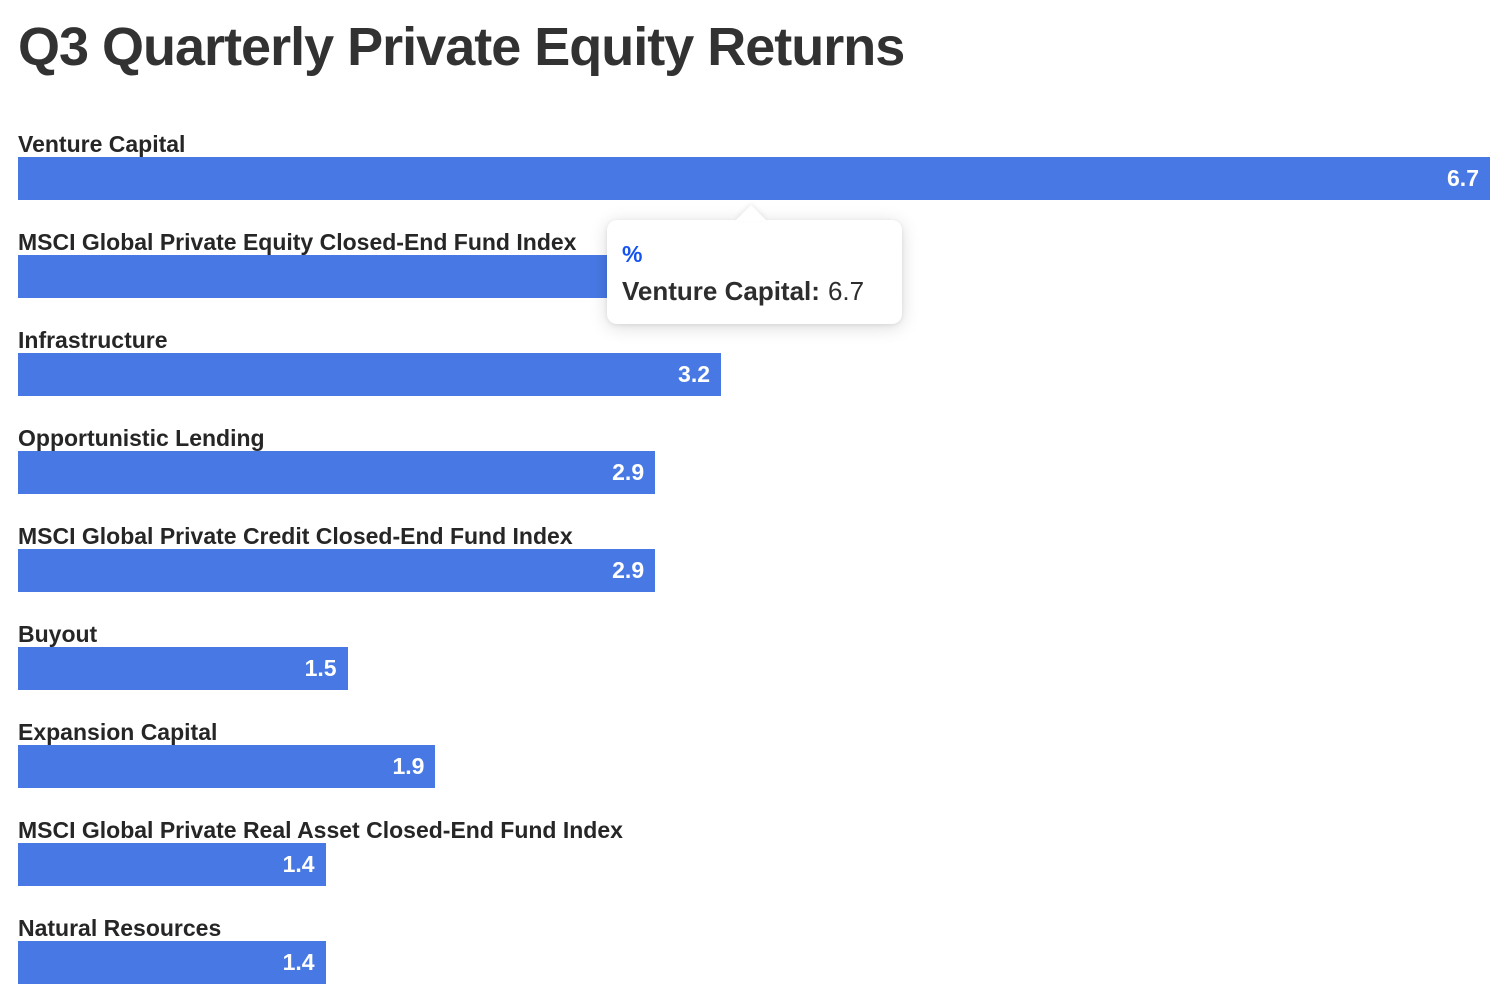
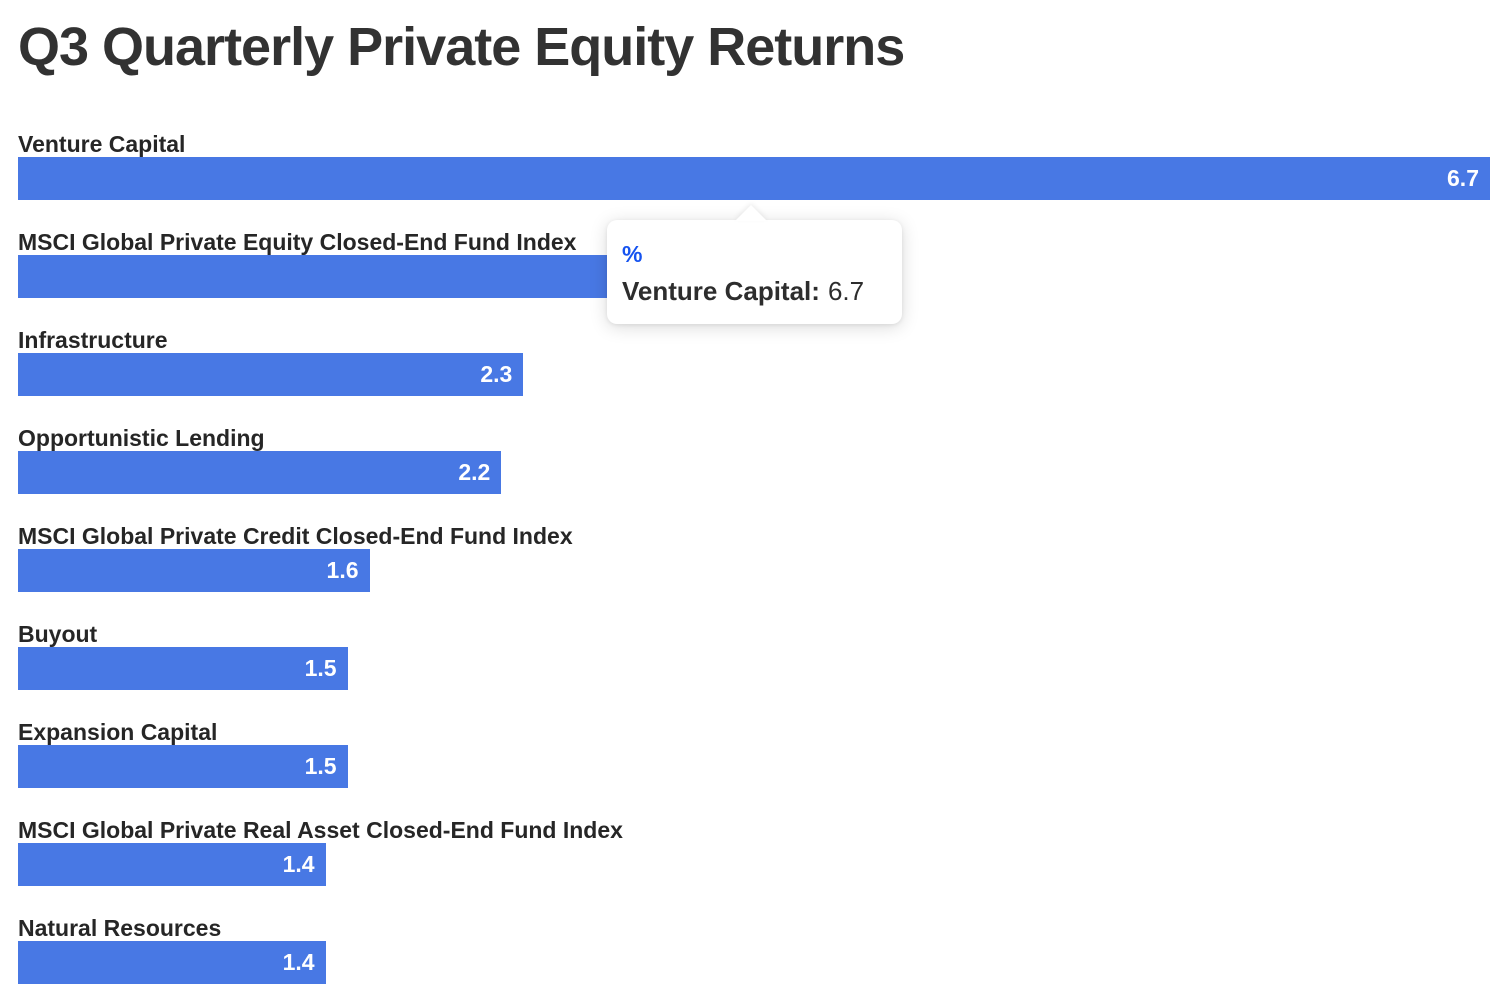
Infrastructure: 3.2 -> 2.3
Opportunistic Lending: 2.9 -> 2.2
MSCI Global Private Credit Closed-End Fund Index: 2.9 -> 1.6
Expansion Capital: 1.9 -> 1.5
